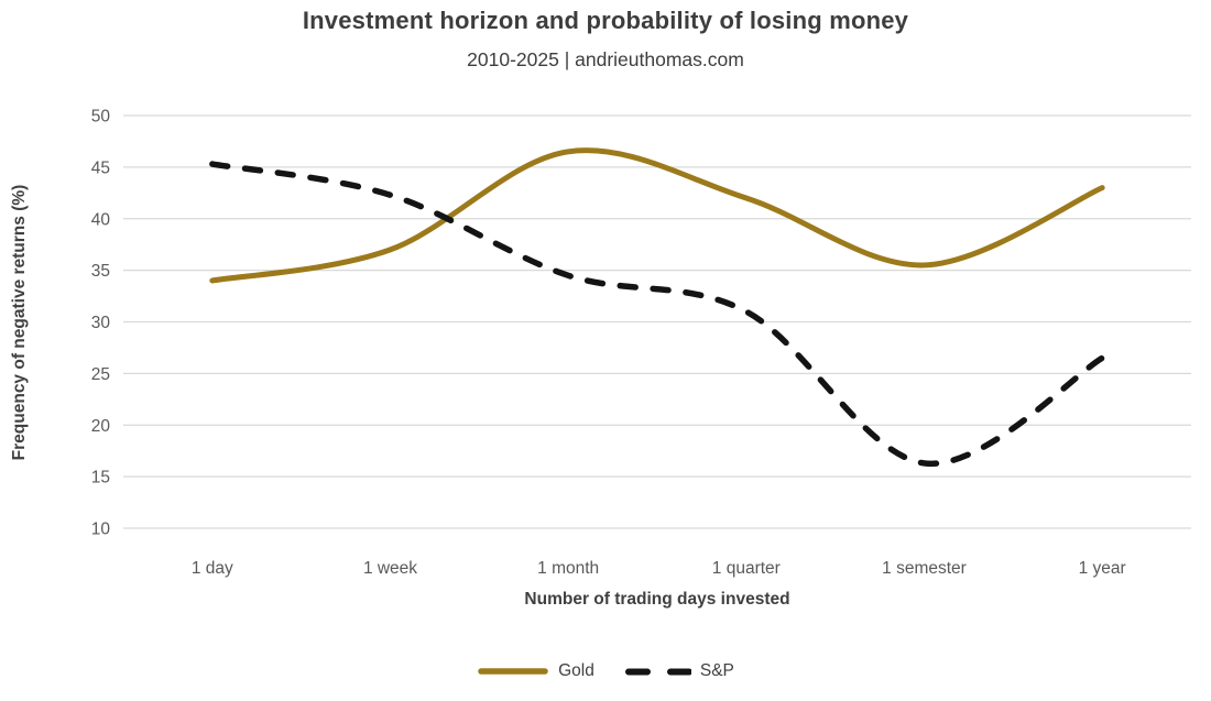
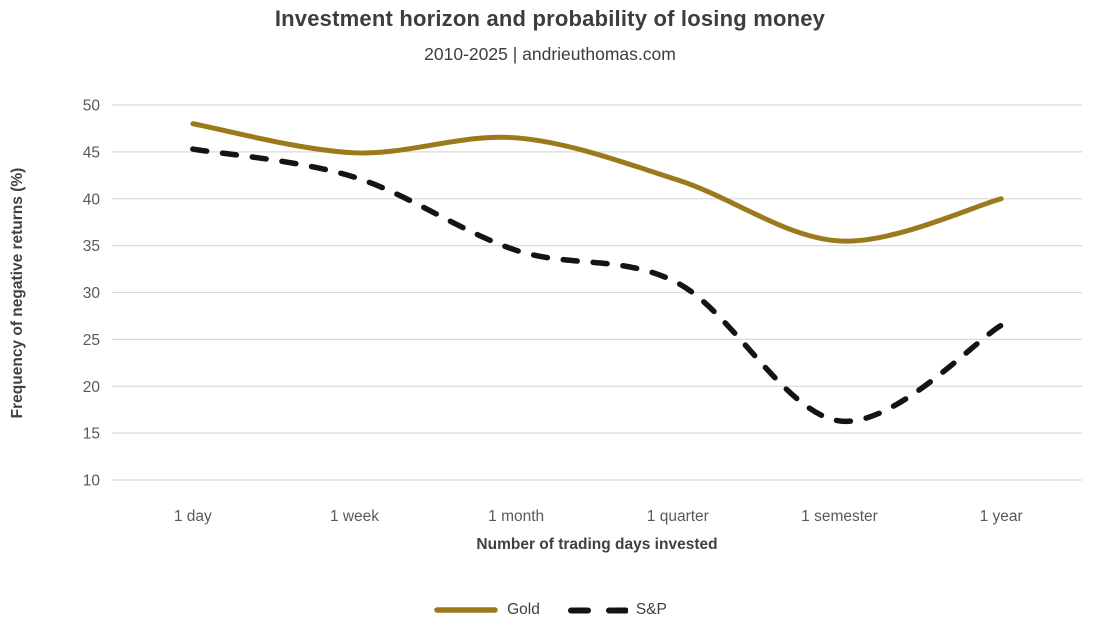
Gold/1 day: 34 -> 48
Gold/1 week: 37 -> 45
Gold/1 year: 43 -> 40
